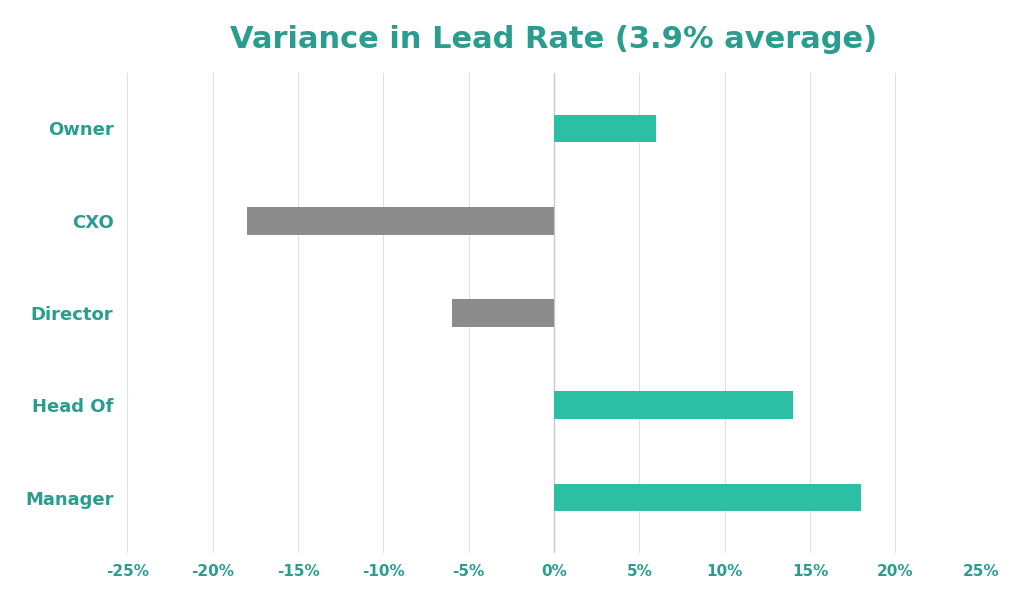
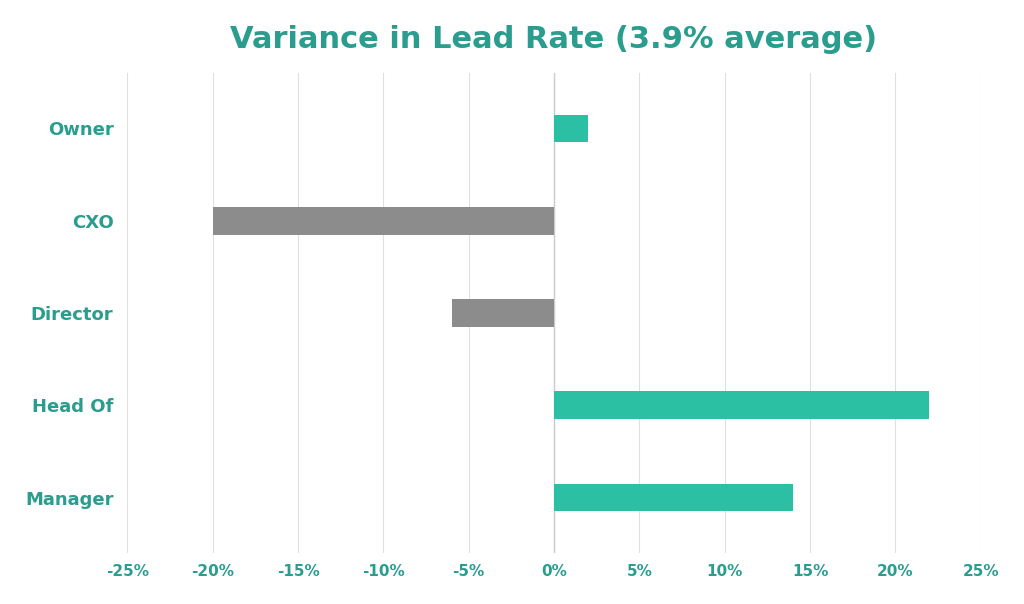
Owner: 6% -> 2%
CXO: -18% -> -20%
Head Of: 14% -> 22%
Manager: 18% -> 14%
